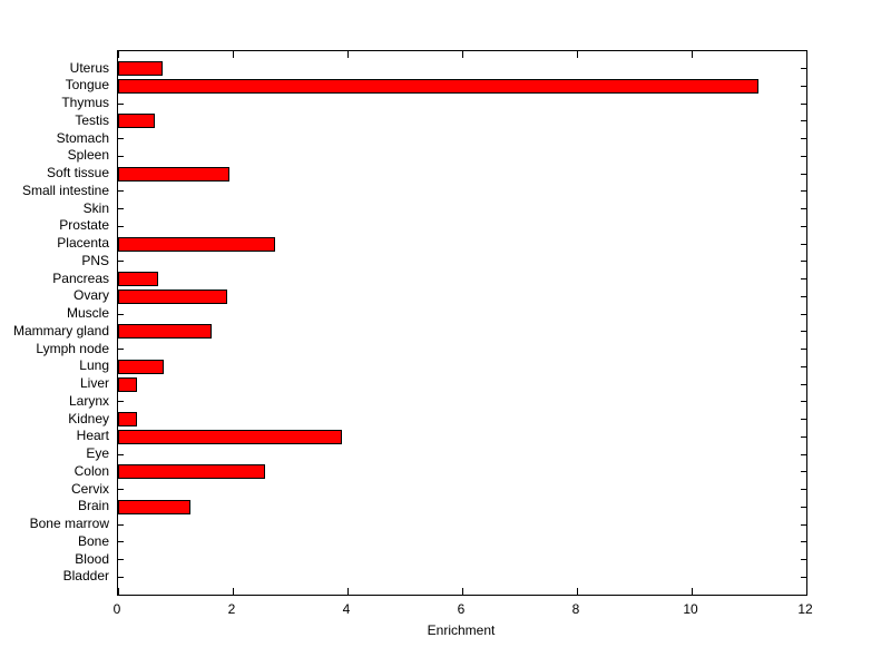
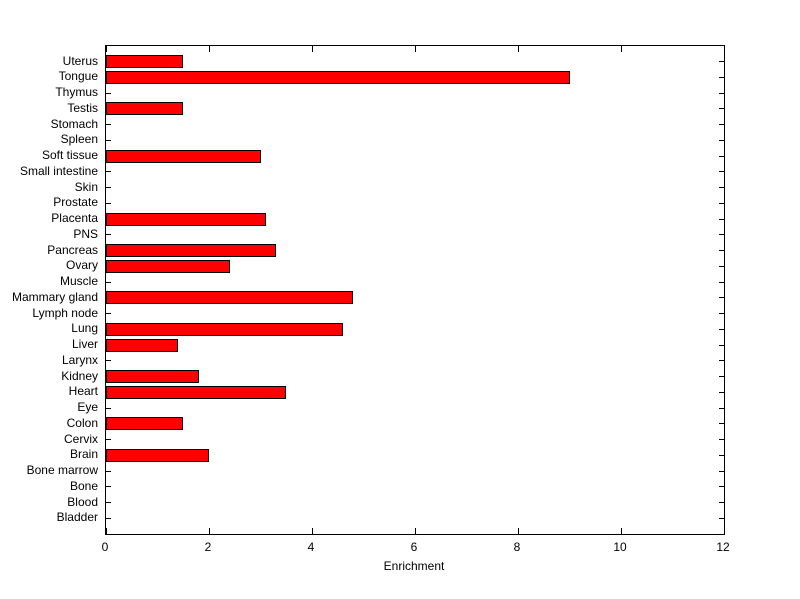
Uterus: 0.8 -> 1.5
Tongue: 11.2 -> 9.0
Testis: 0.7 -> 1.5
Soft tissue: 1.9 -> 3.0
Placenta: 2.7 -> 3.1
Pancreas: 0.7 -> 3.3
Ovary: 1.9 -> 2.4
Mammary gland: 1.6 -> 4.8
Lung: 0.8 -> 4.6
Liver: 0.3 -> 1.4
Kidney: 0.3 -> 1.8
Heart: 3.9 -> 3.5
Colon: 2.6 -> 1.5
Brain: 1.3 -> 2.0
